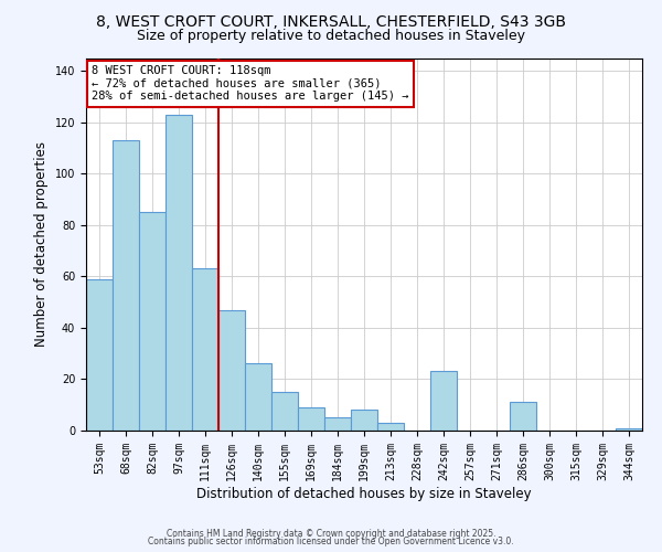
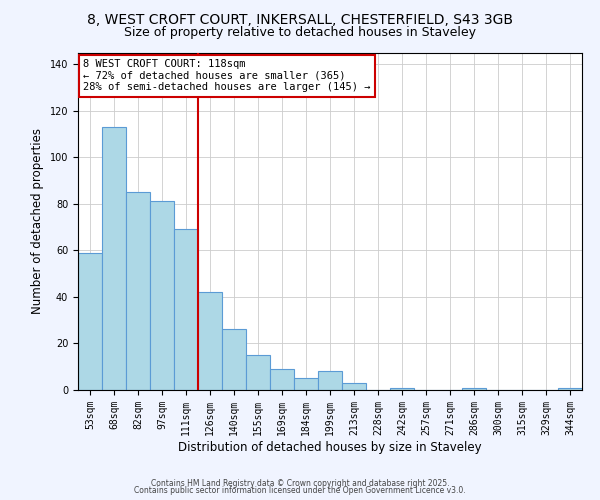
97sqm: 123 -> 81
111sqm: 63 -> 69
126sqm: 47 -> 42
242sqm: 23 -> 1
286sqm: 11 -> 1
